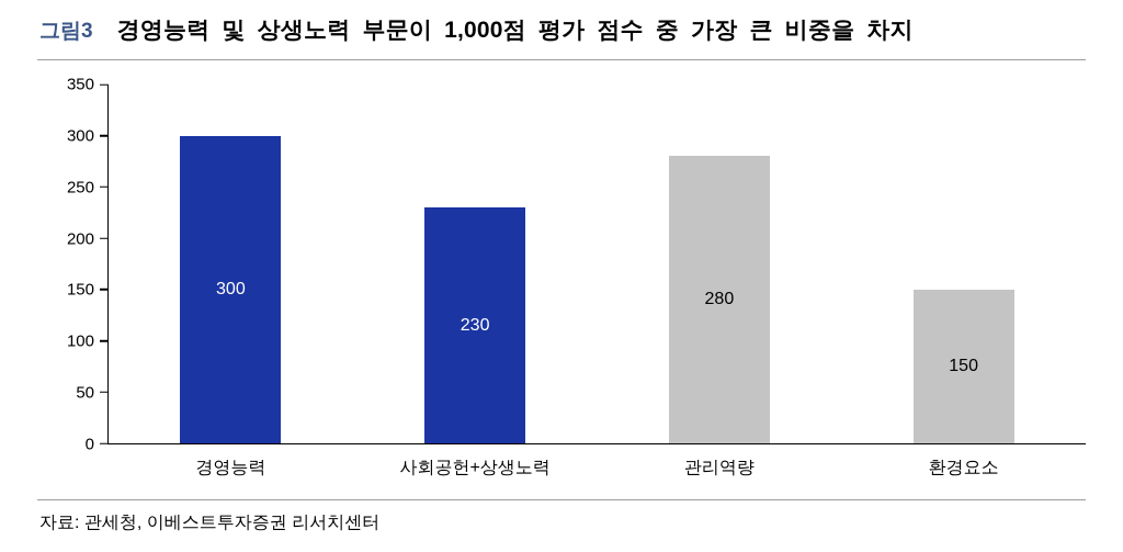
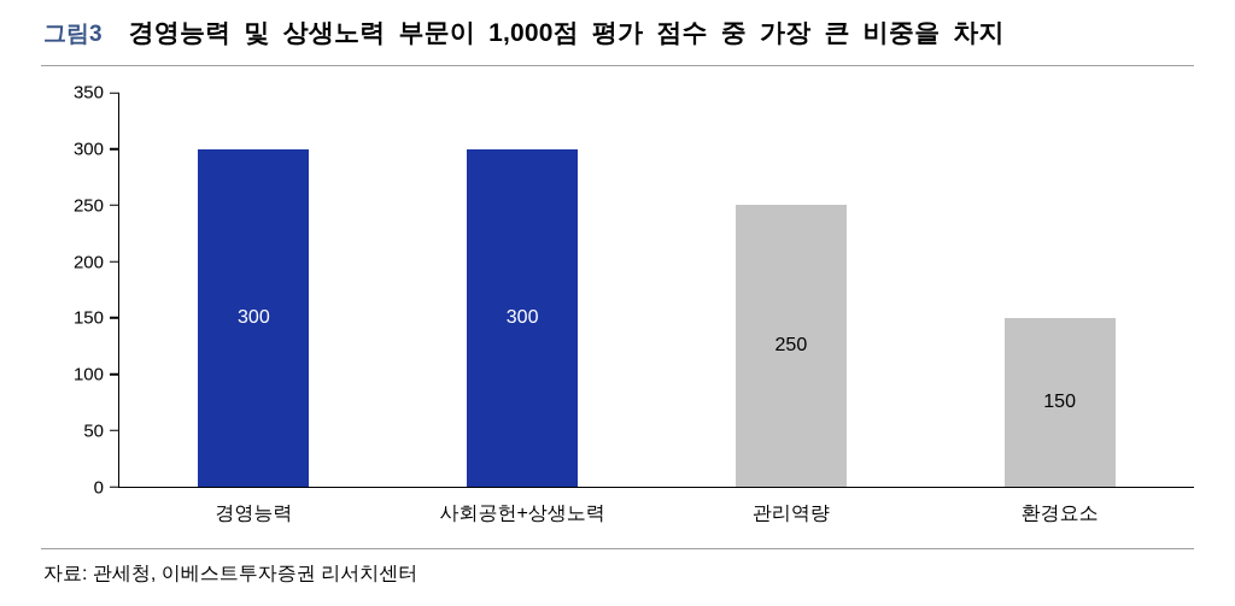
사회공헌+상생노력: 230 -> 300
관리역량: 280 -> 250
